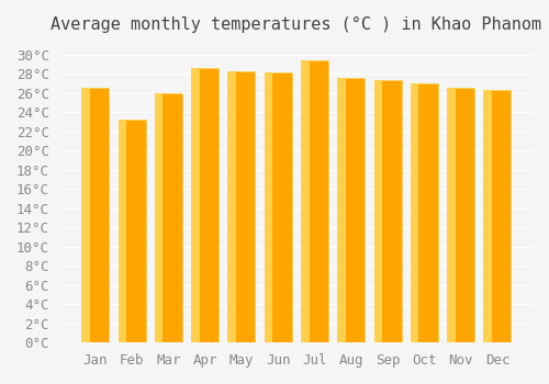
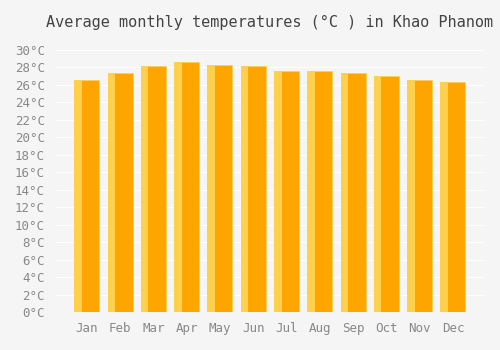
Feb: 23.2°C -> 27.3°C
Mar: 26.0°C -> 28.1°C
Jul: 29.4°C -> 27.6°C
